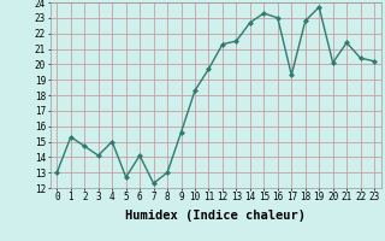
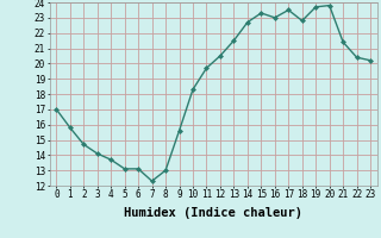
0: 13.0 -> 17.0
1: 15.3 -> 15.8
4: 15.0 -> 13.7
5: 12.7 -> 13.1
6: 14.1 -> 13.1
12: 21.3 -> 20.5
17: 19.3 -> 23.5
20: 20.1 -> 23.8
